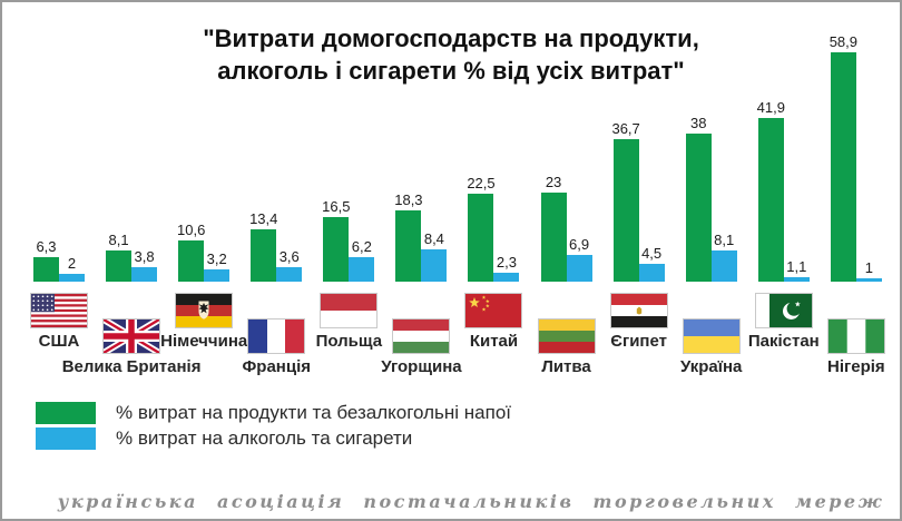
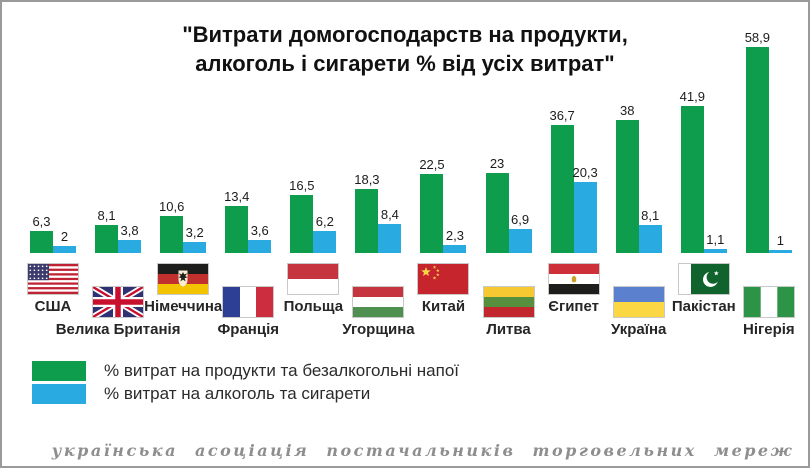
% витрат на алкоголь та сигарети/Єгипет: 4,5 -> 20,3
